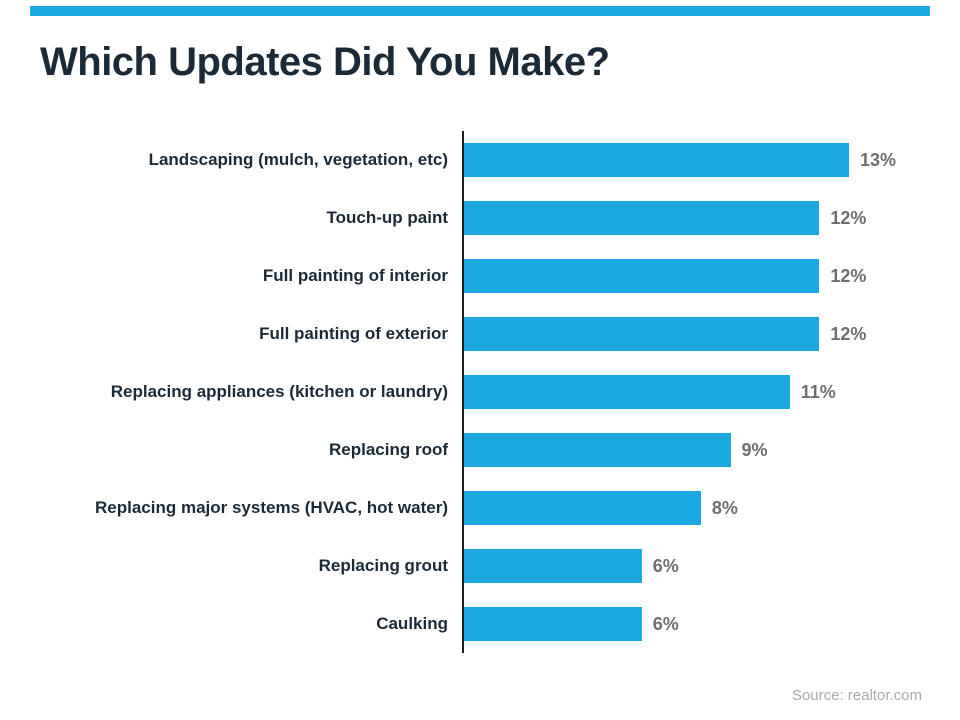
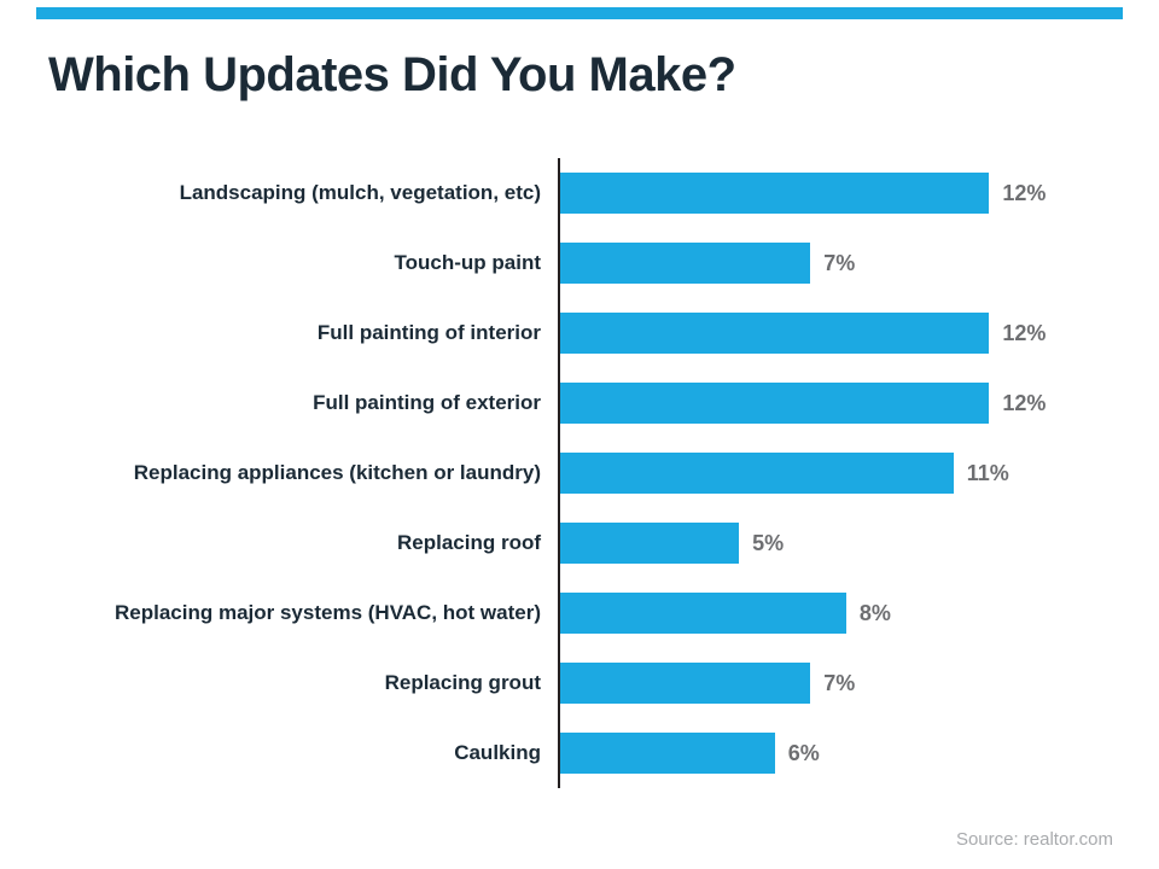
Landscaping (mulch, vegetation, etc): 13% -> 12%
Touch-up paint: 12% -> 7%
Replacing roof: 9% -> 5%
Replacing grout: 6% -> 7%
